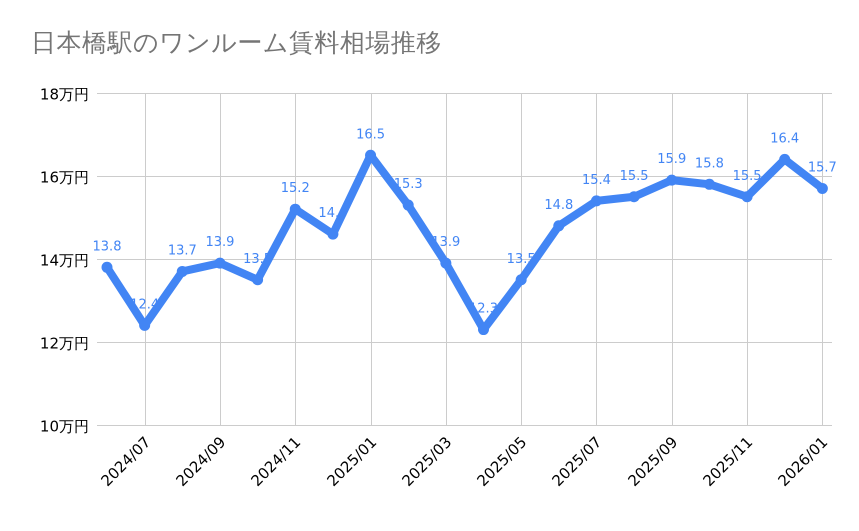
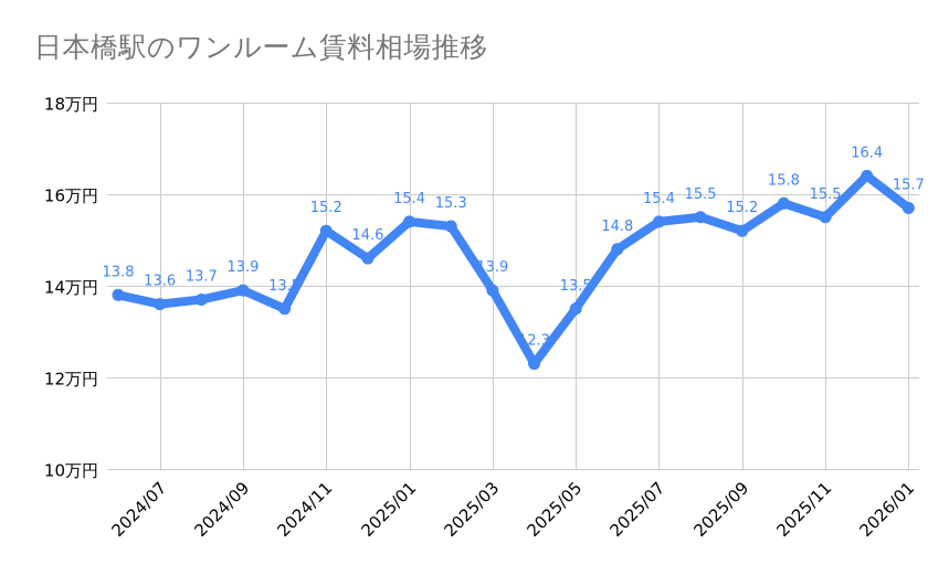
2024/07: 12.4 -> 13.6
2025/01: 16.5 -> 15.4
2025/09: 15.9 -> 15.2
